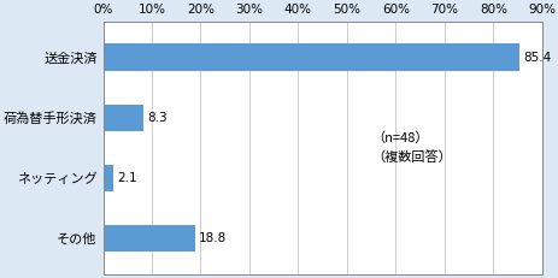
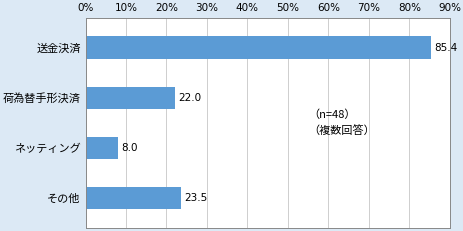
荷為替手形決済: 8.3 -> 22.0
ネッティング: 2.1 -> 8.0
その他: 18.8 -> 23.5
